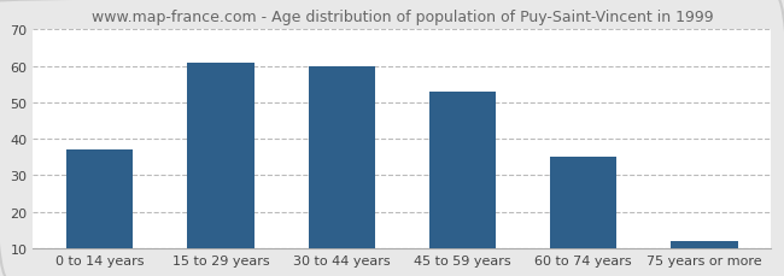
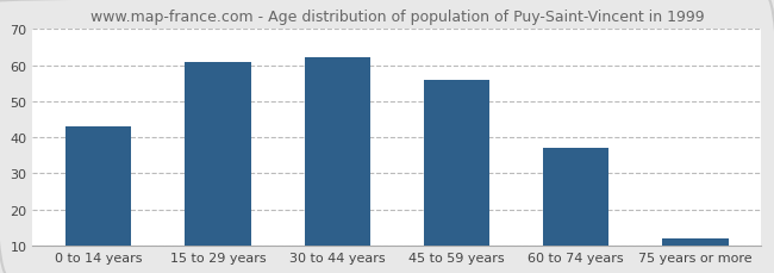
0 to 14 years: 37 -> 43
30 to 44 years: 60 -> 62
45 to 59 years: 53 -> 56
60 to 74 years: 35 -> 37
